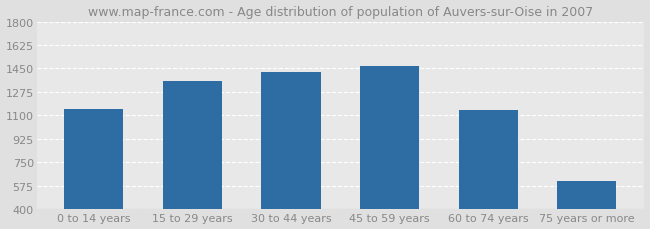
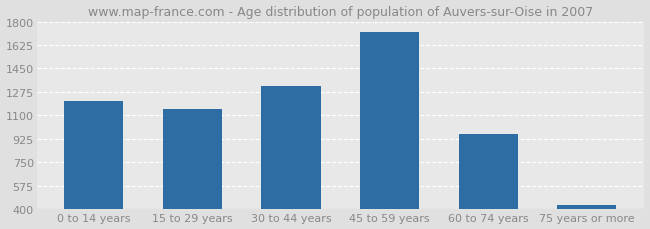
0 to 14 years: 1150 -> 1210
15 to 29 years: 1360 -> 1150
30 to 44 years: 1420 -> 1320
45 to 59 years: 1470 -> 1720
60 to 74 years: 1140 -> 960
75 years or more: 610 -> 430
